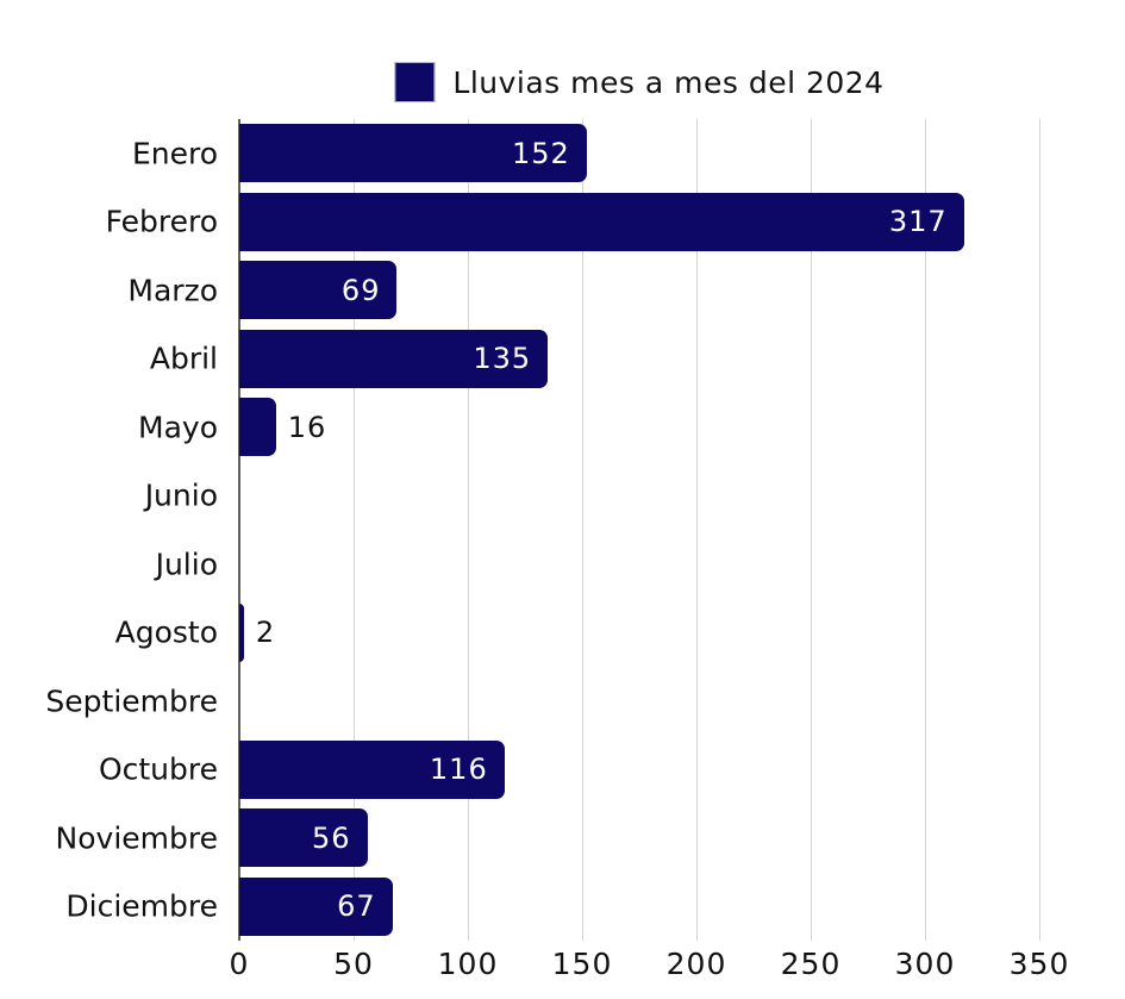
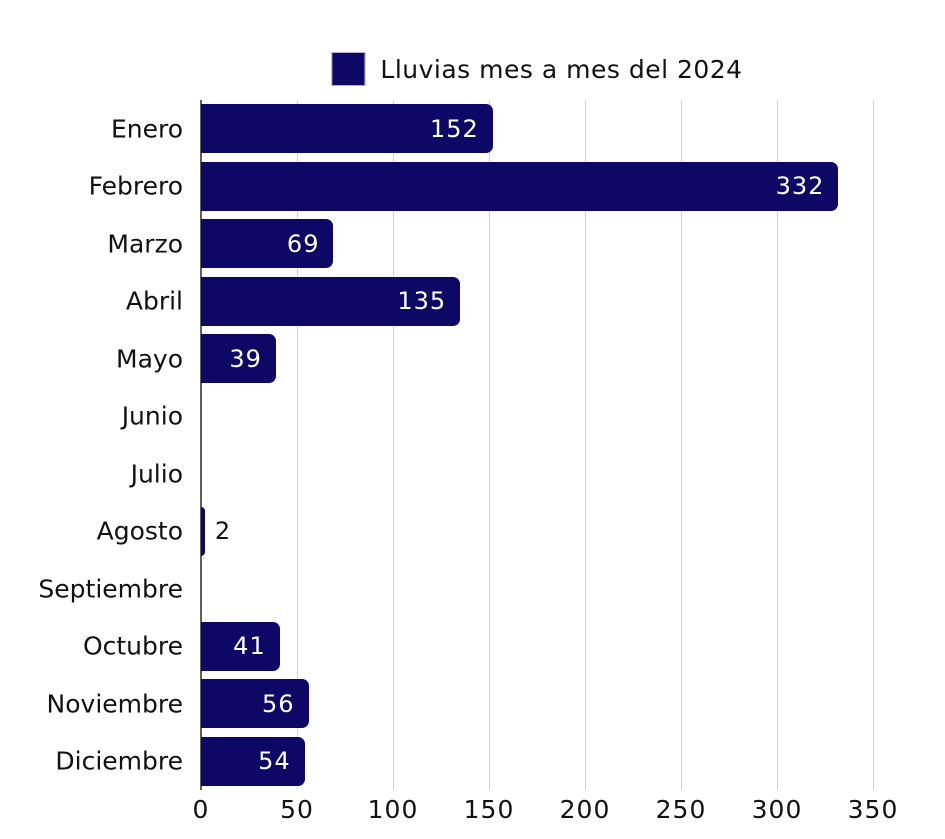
Febrero: 317 -> 332
Mayo: 16 -> 39
Octubre: 116 -> 41
Diciembre: 67 -> 54
